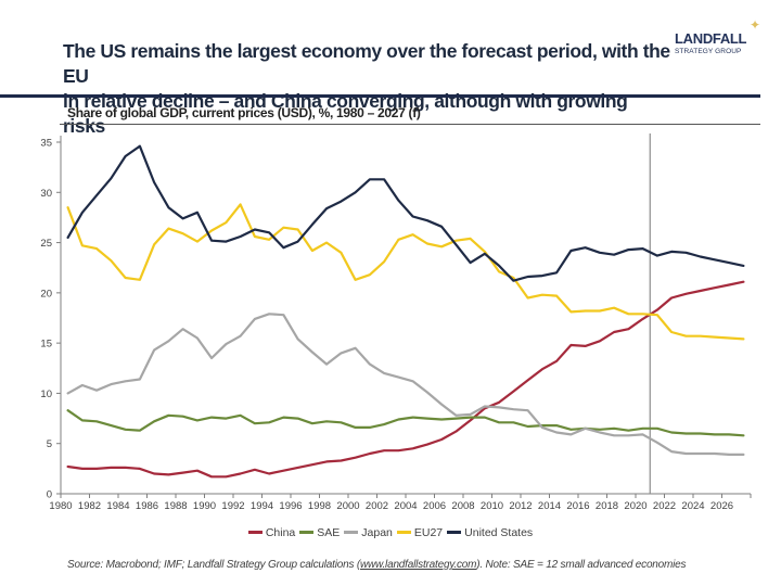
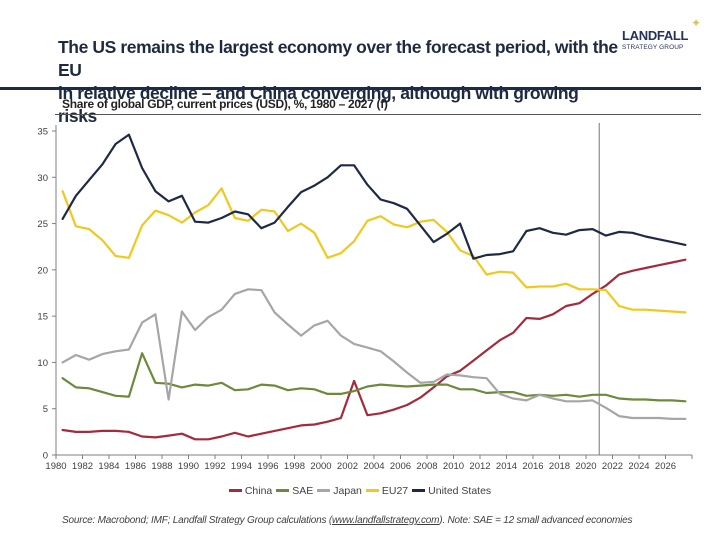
SAE/1986: 7 -> 11
Japan/1988: 16 -> 6
China/2002: 4 -> 8
United States/2010: 23 -> 25
